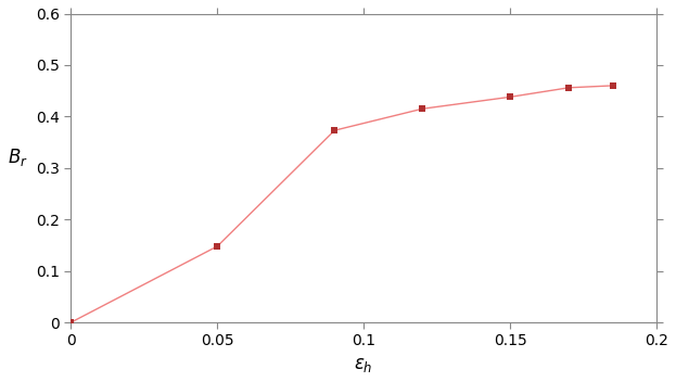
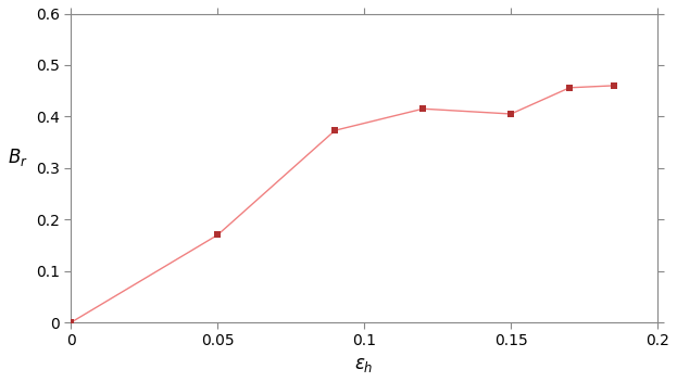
0.05: 0.148 -> 0.170
0.15: 0.438 -> 0.405
